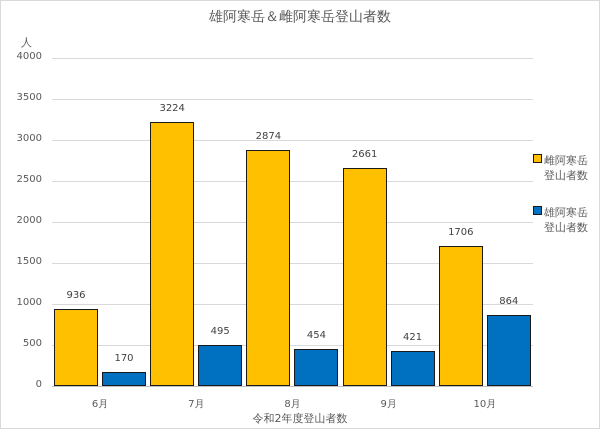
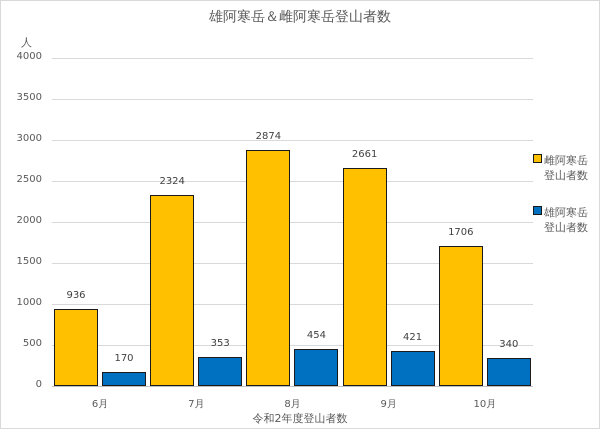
雌阿寒岳登山者数/7月: 3224 -> 2324
雄阿寒岳登山者数/7月: 495 -> 353
雄阿寒岳登山者数/10月: 864 -> 340
